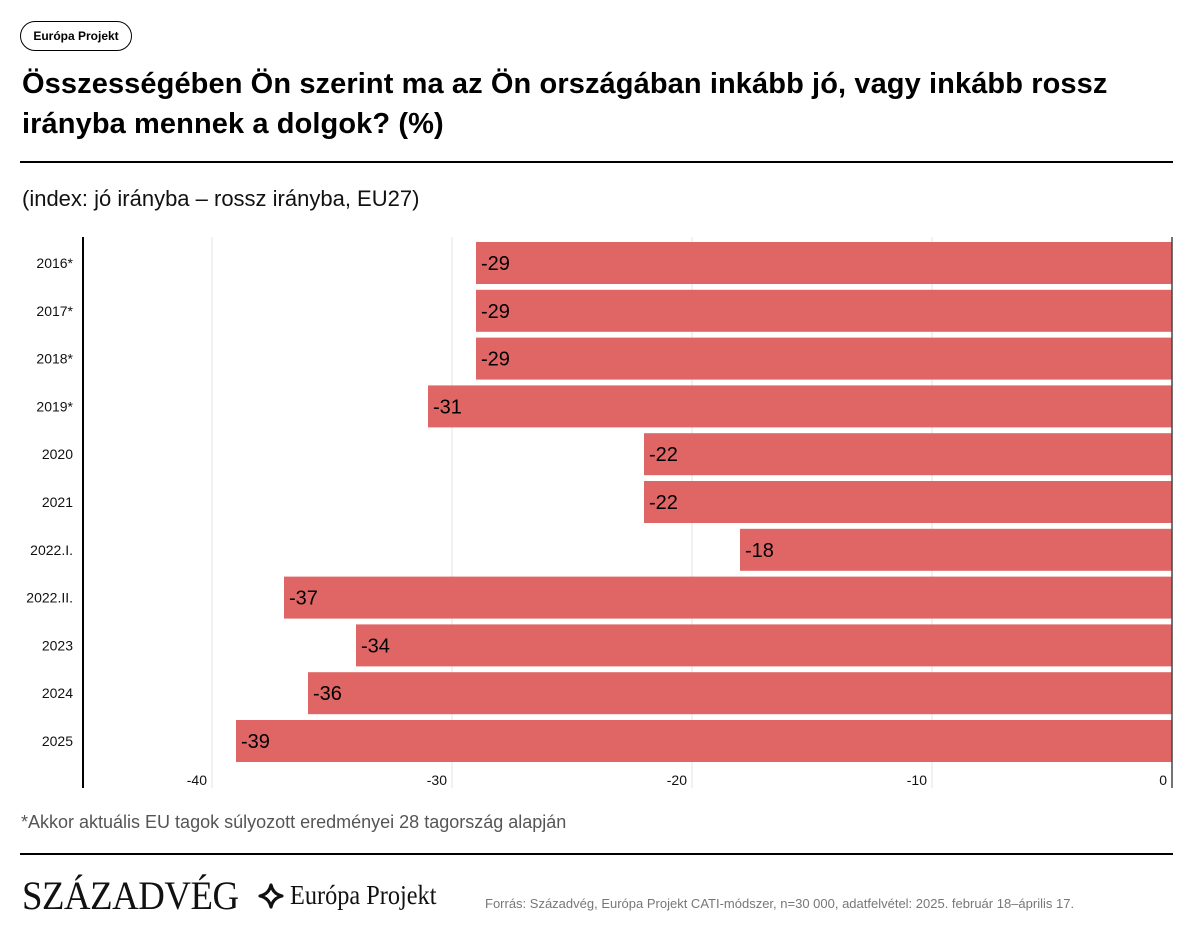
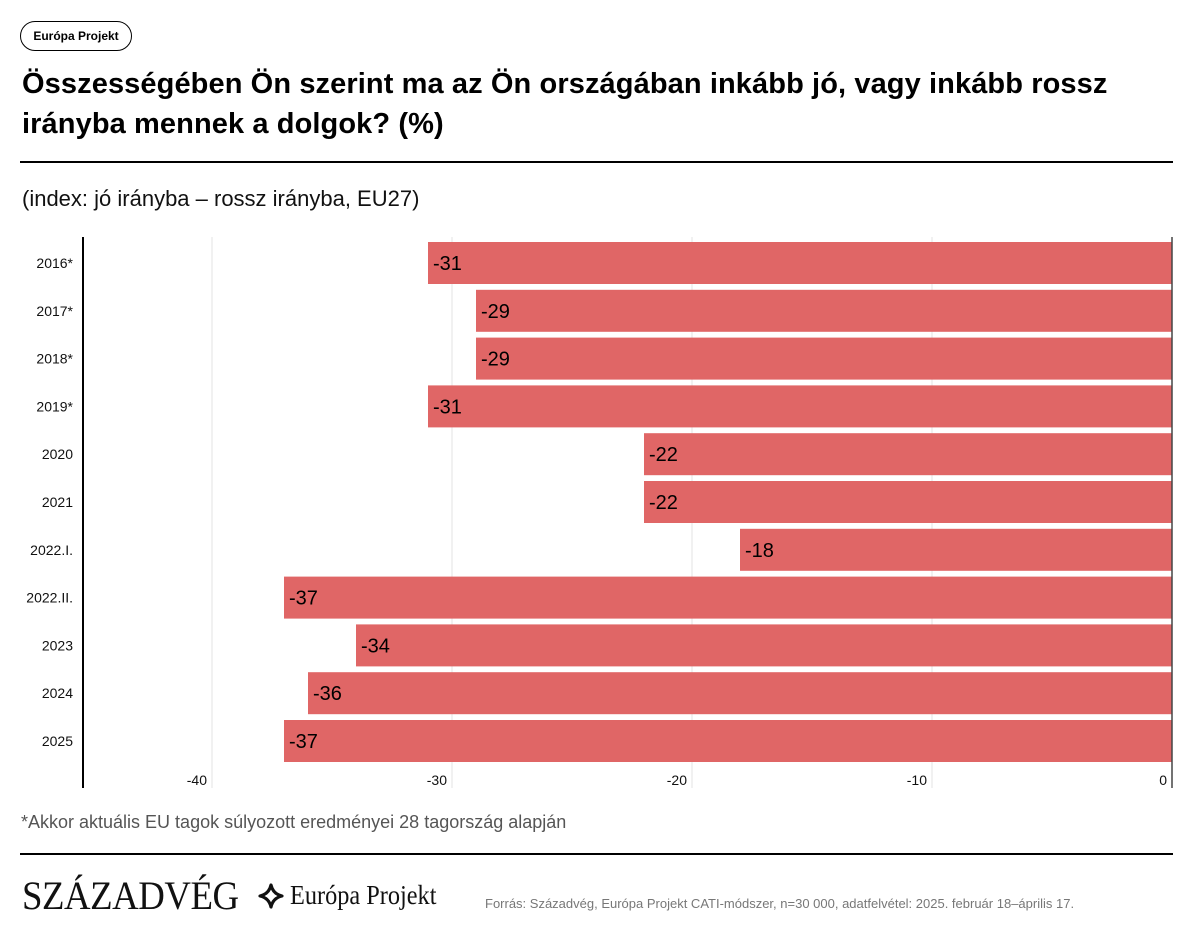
2016*: -29 -> -31
2025: -39 -> -37
